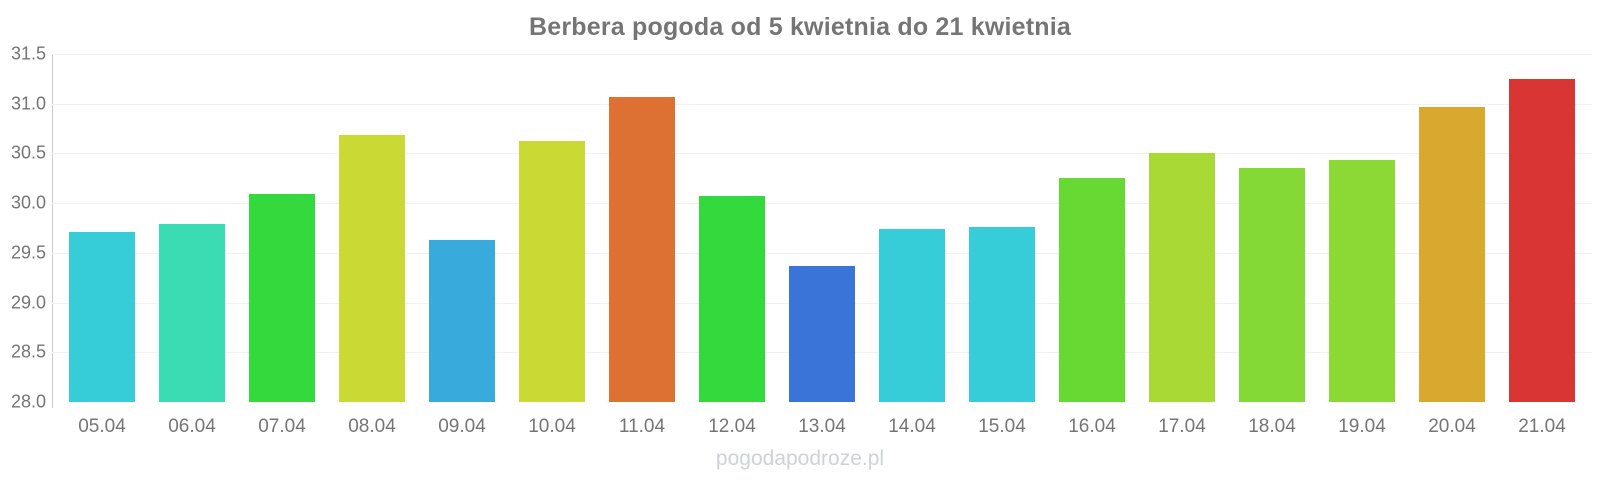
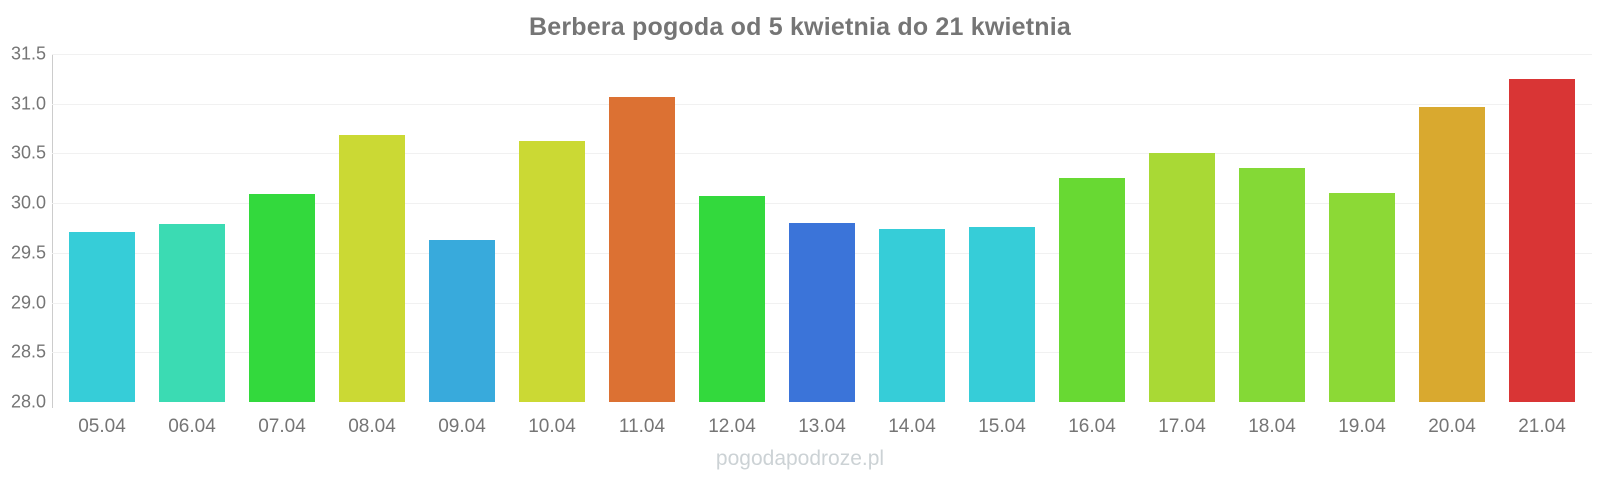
13.04: 29.4 -> 29.8
19.04: 30.4 -> 30.1
